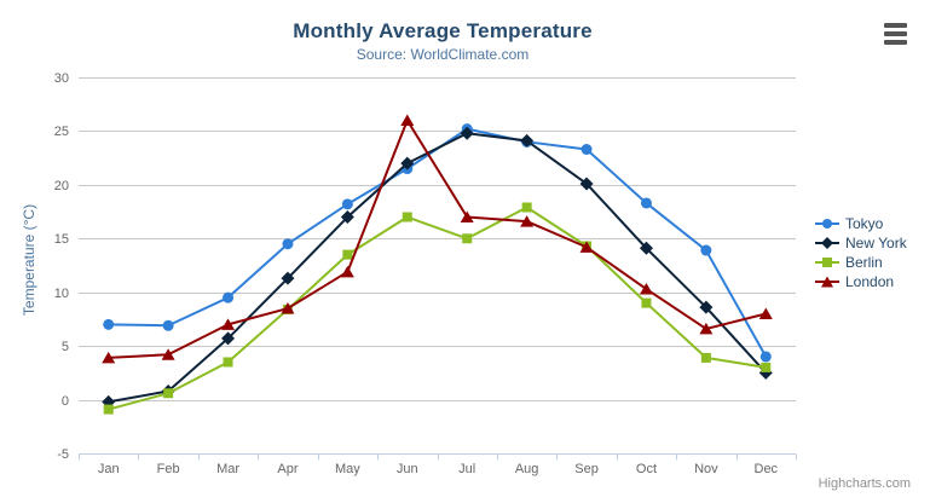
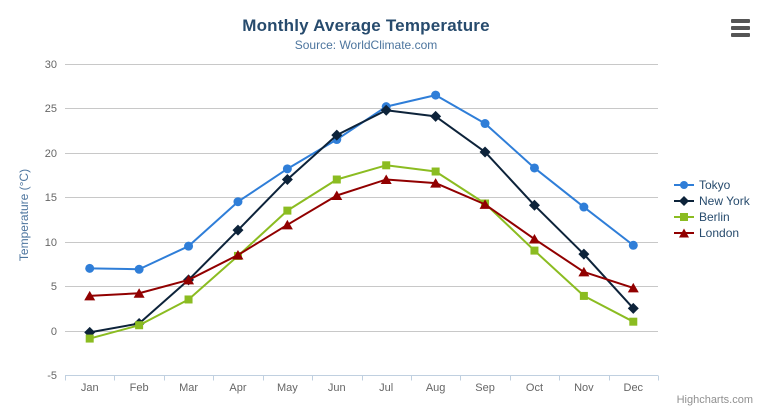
London/Mar: 7 -> 6
London/Jun: 26 -> 15
Berlin/Jul: 15 -> 19
Tokyo/Aug: 24 -> 26
Tokyo/Dec: 4 -> 10
Berlin/Dec: 3 -> 1
London/Dec: 8 -> 5
